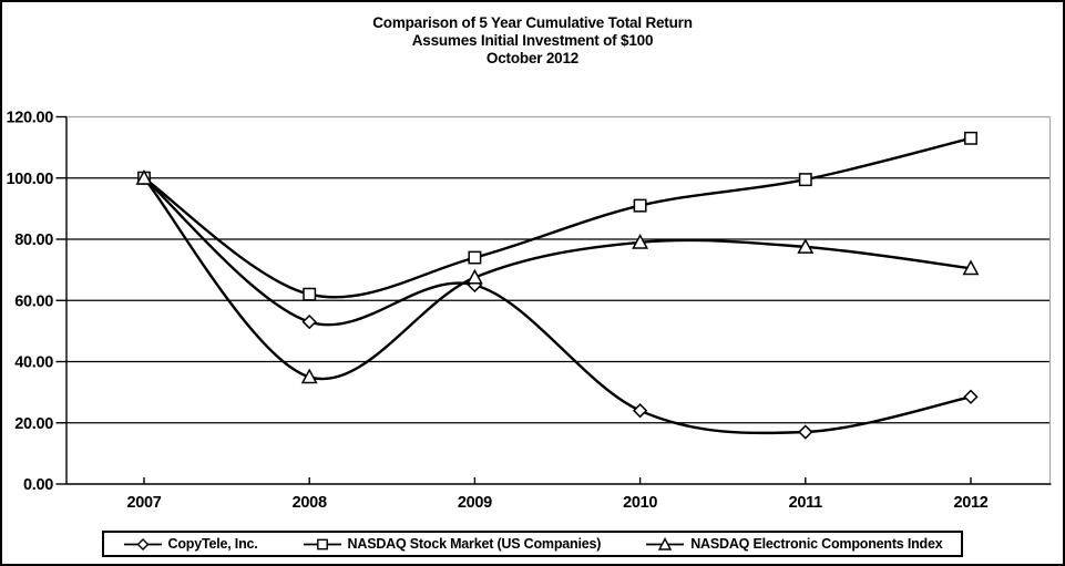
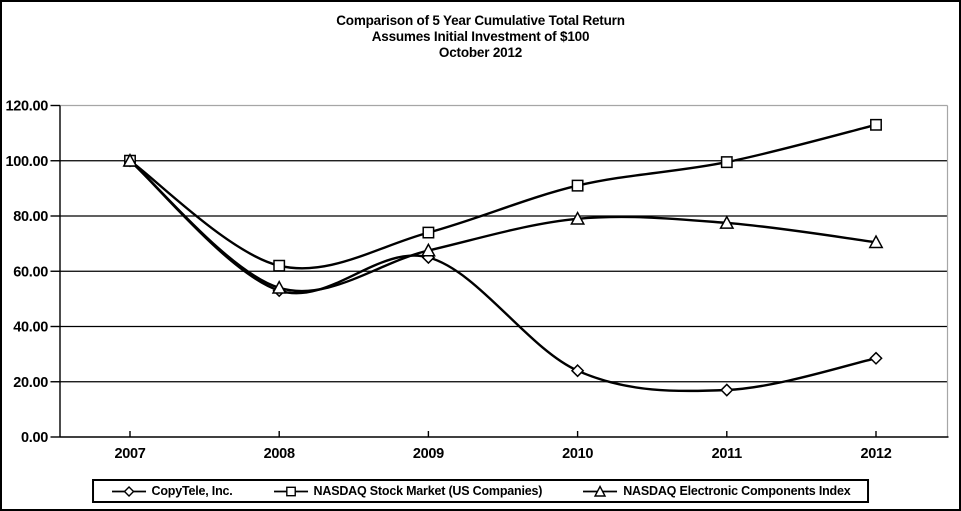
NASDAQ Electronic Components Index/2008: 35 -> 54
